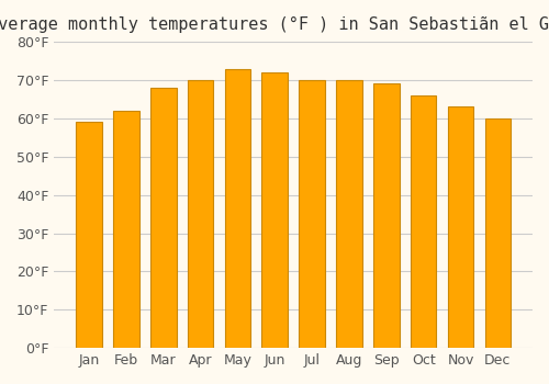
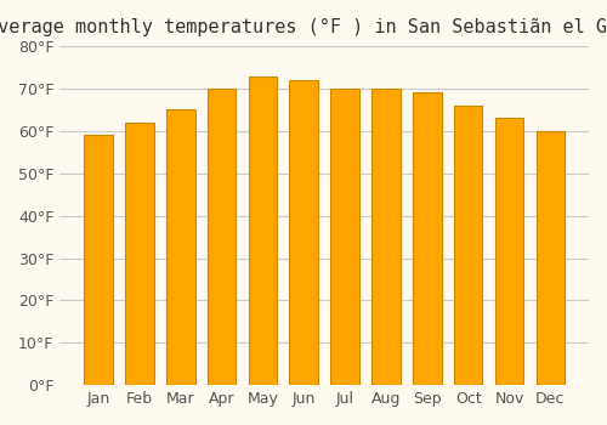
Mar: 68°F -> 65°F
